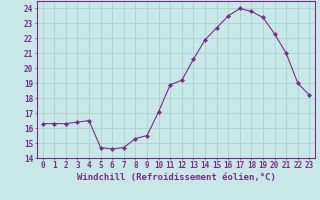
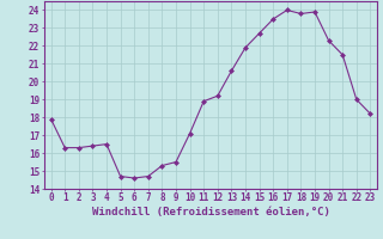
0: 16.3 -> 17.9
19: 23.4 -> 23.9
21: 21.0 -> 21.5
